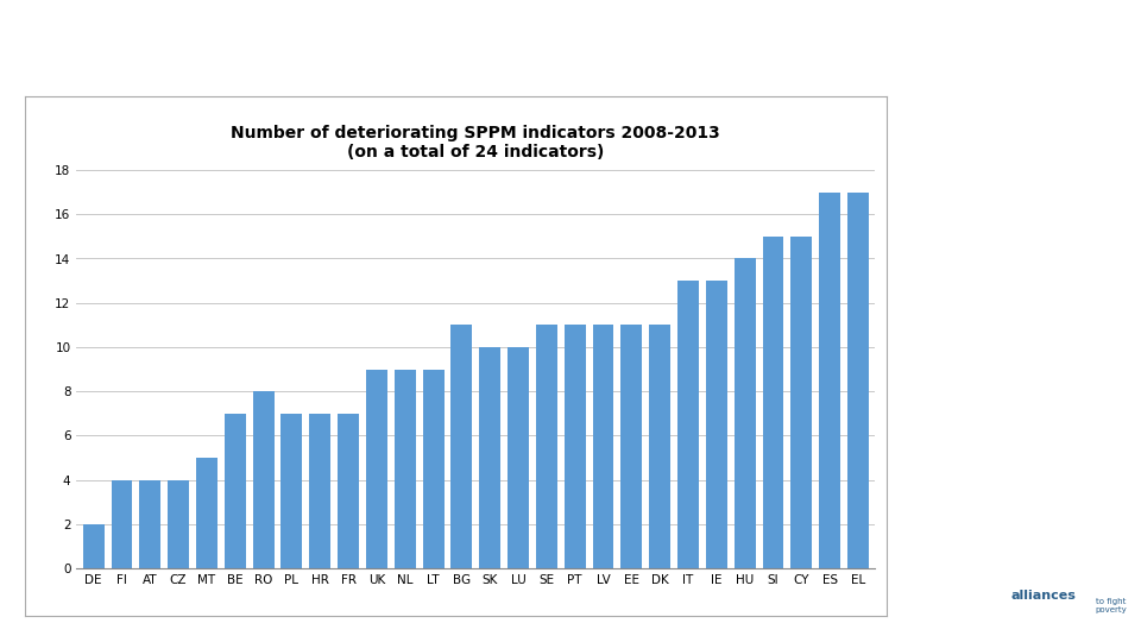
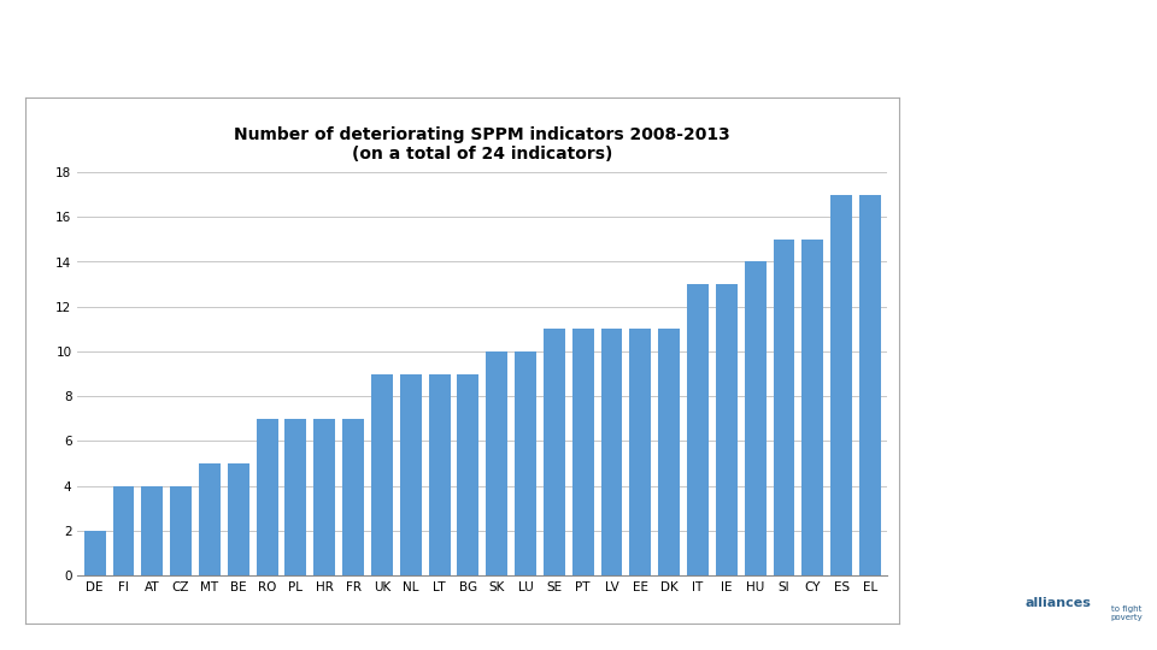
BE: 7 -> 5
RO: 8 -> 7
BG: 11 -> 9
